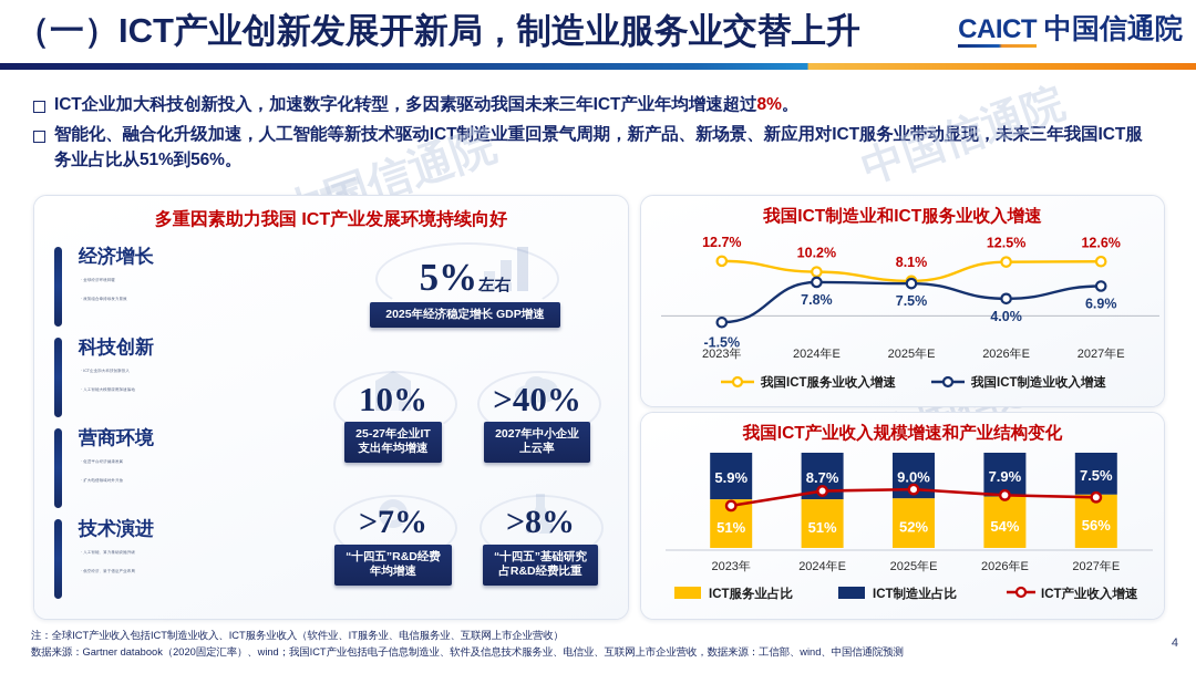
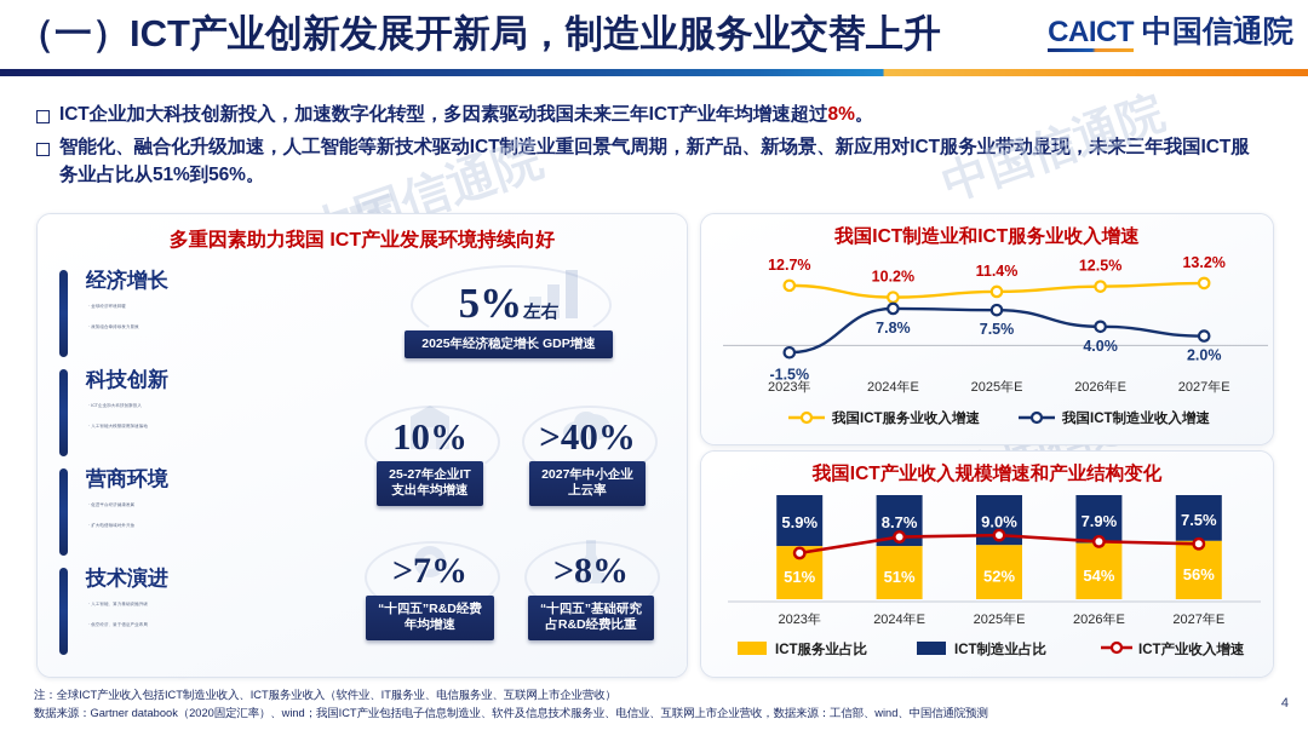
我国ICT制造业和ICT服务业收入增速/我国ICT服务业收入增速/2025年E: 8.1% -> 11.4%
我国ICT制造业和ICT服务业收入增速/我国ICT服务业收入增速/2027年E: 12.6% -> 13.2%
我国ICT制造业和ICT服务业收入增速/我国ICT制造业收入增速/2027年E: 6.9% -> 2.0%
